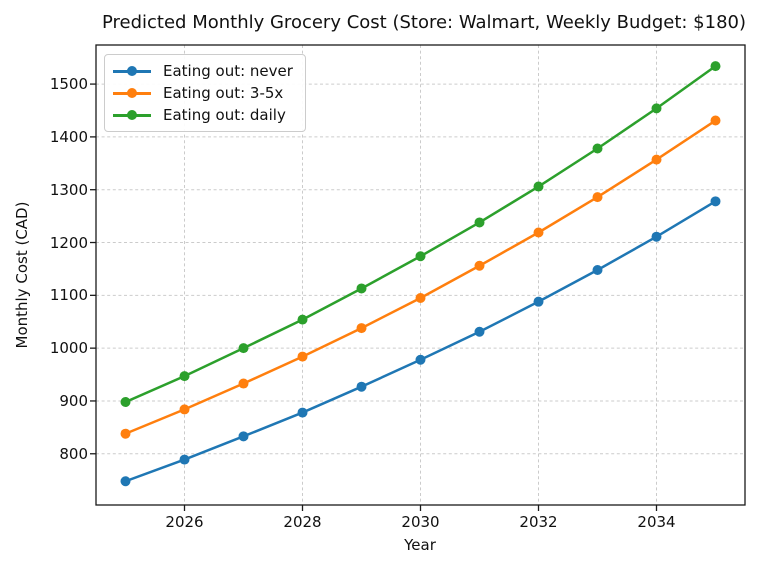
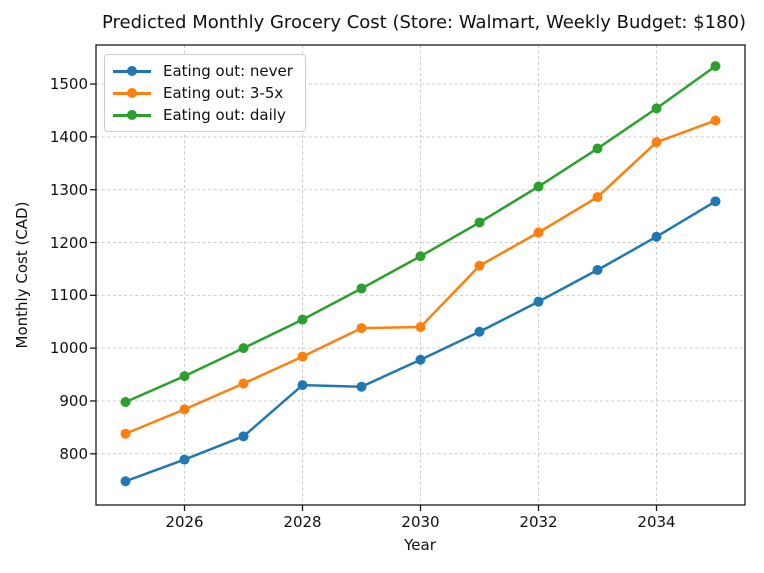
Eating out: never/2028: 880 -> 930
Eating out: 3-5x/2030: 1100 -> 1040
Eating out: 3-5x/2034: 1360 -> 1390
